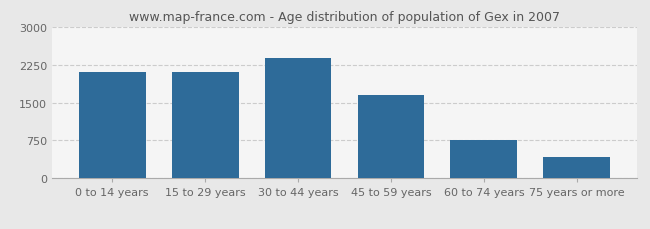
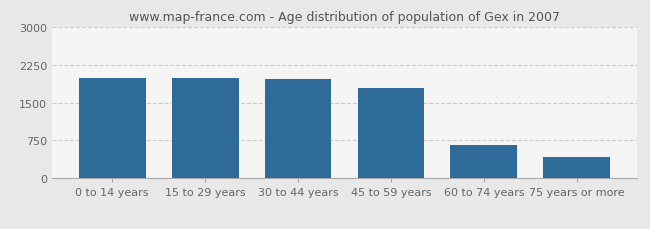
0 to 14 years: 2100 -> 1980
15 to 29 years: 2100 -> 1980
30 to 44 years: 2370 -> 1960
45 to 59 years: 1640 -> 1780
60 to 74 years: 760 -> 660
